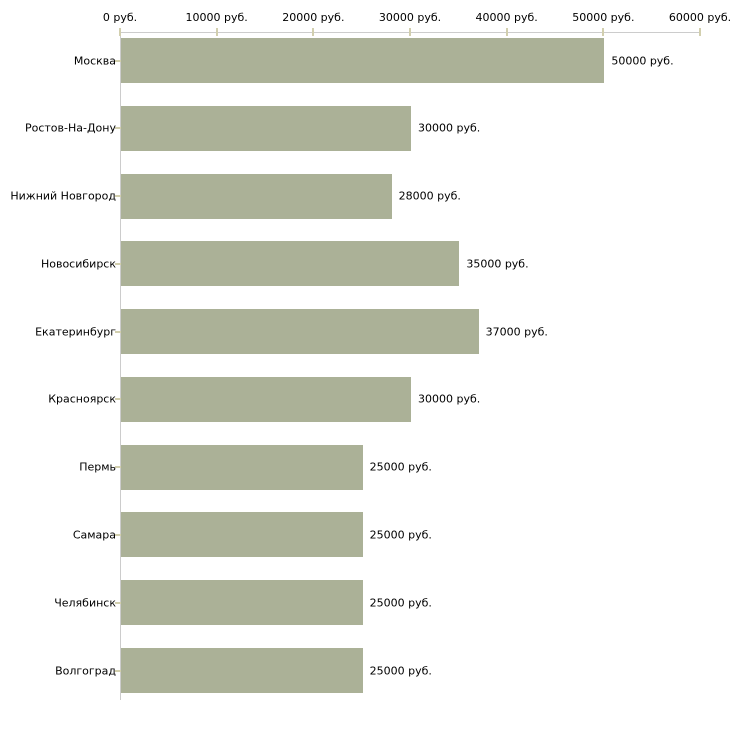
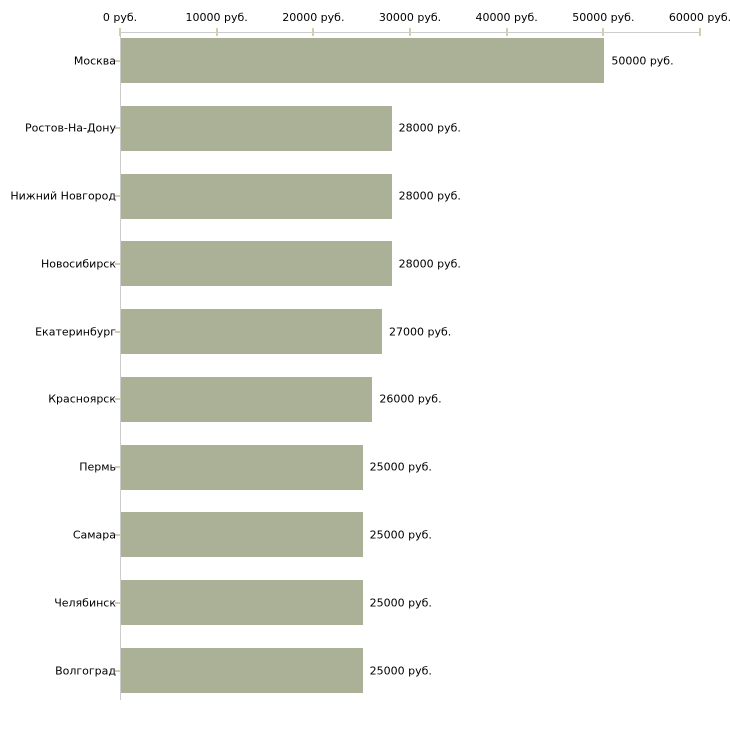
Ростов-На-Дону: 30000 -> 28000
Новосибирск: 35000 -> 28000
Екатеринбург: 37000 -> 27000
Красноярск: 30000 -> 26000
